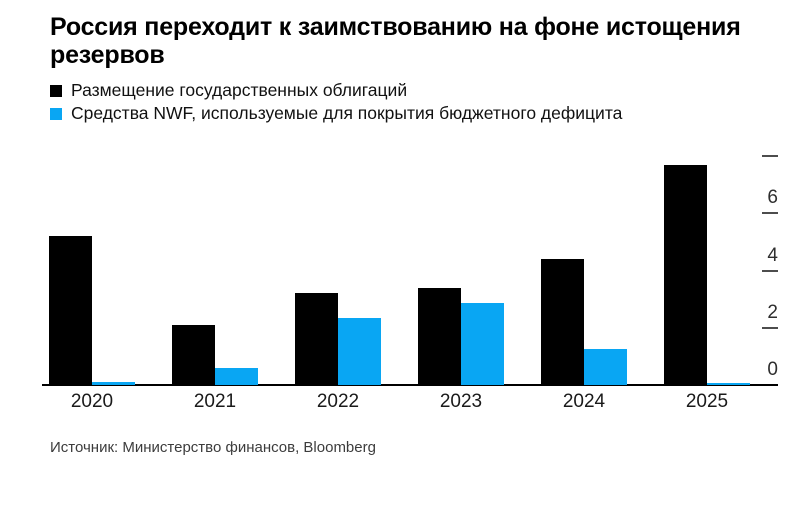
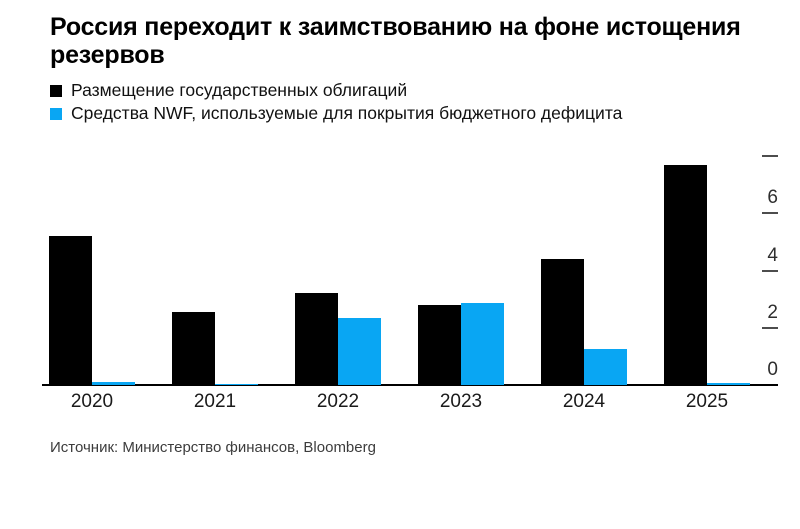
Размещение государственных облигаций/2021: 2.1 -> 2.5
Средства NWF, используемые для покрытия бюджетного дефицита/2021: 0.6 -> 0.1
Размещение государственных облигаций/2023: 3.4 -> 2.8
